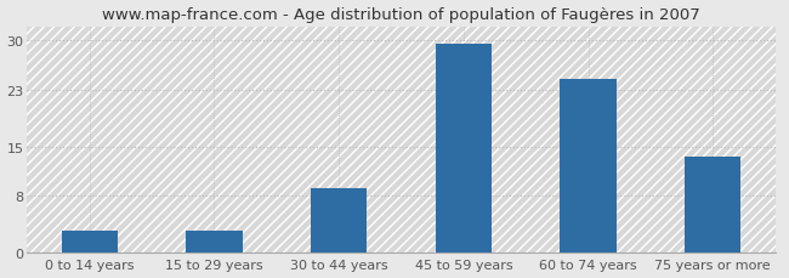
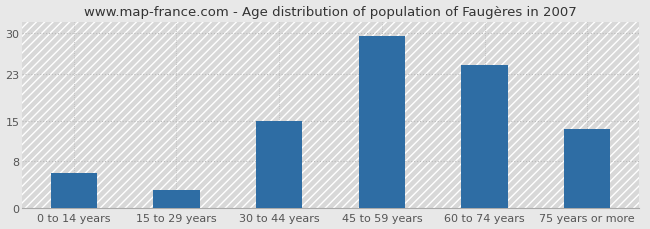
0 to 14 years: 3.0 -> 6.0
30 to 44 years: 9.0 -> 15.0
